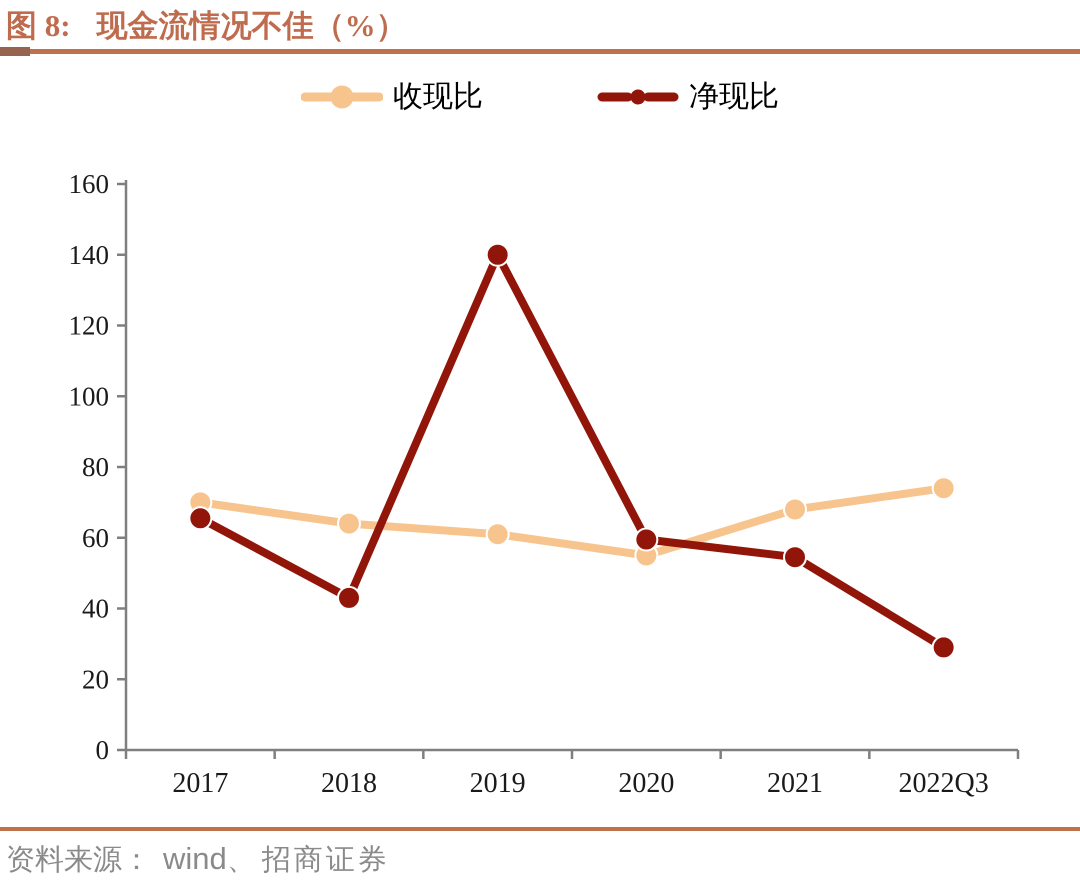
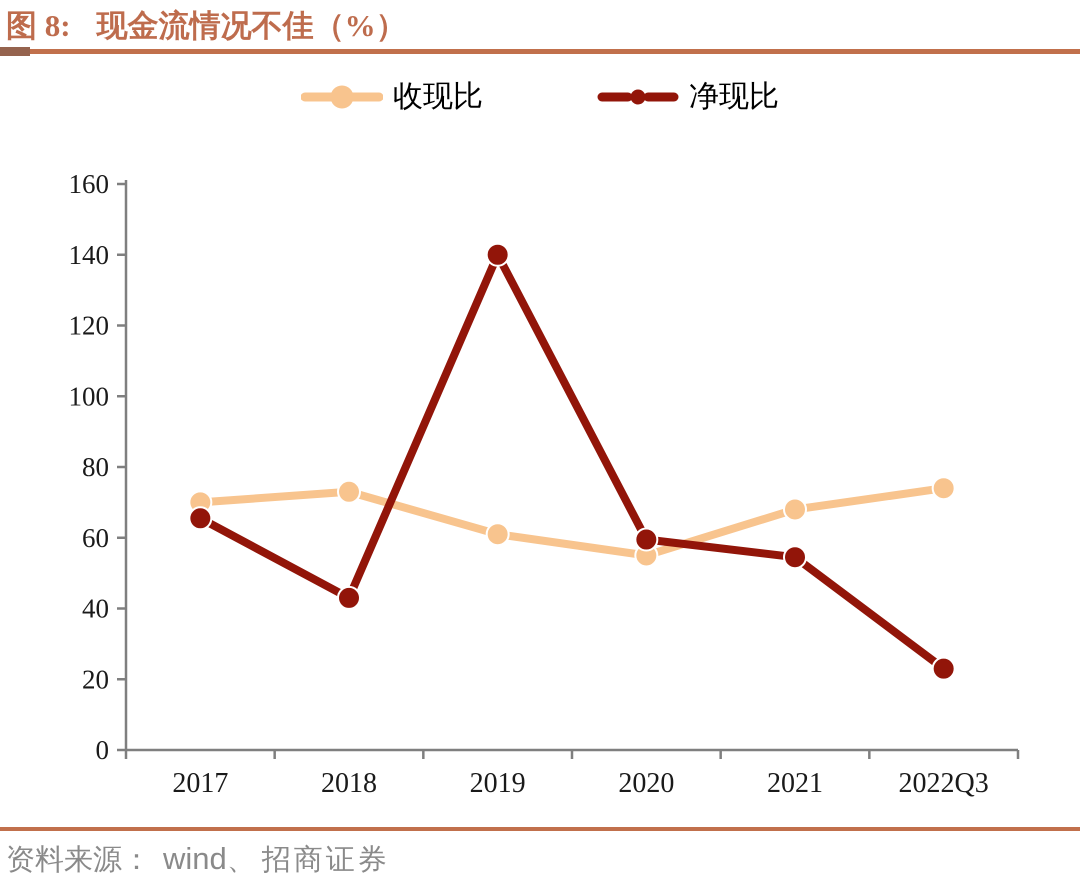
收现比/2018: 64 -> 73
净现比/2022Q3: 29 -> 23
